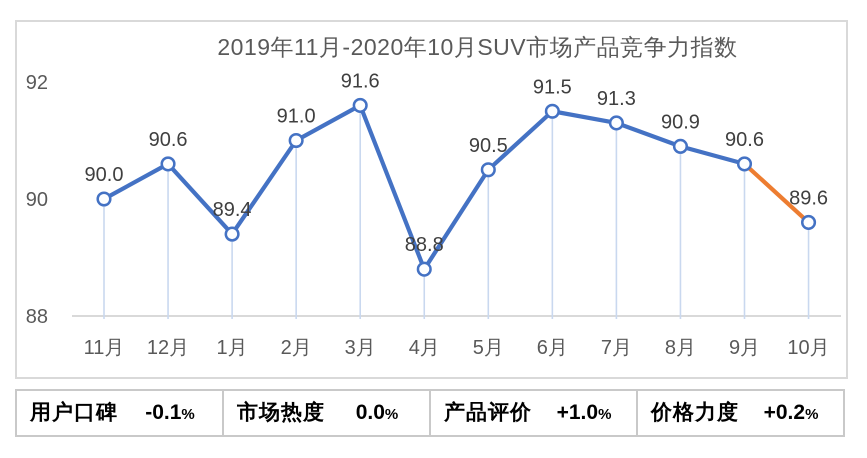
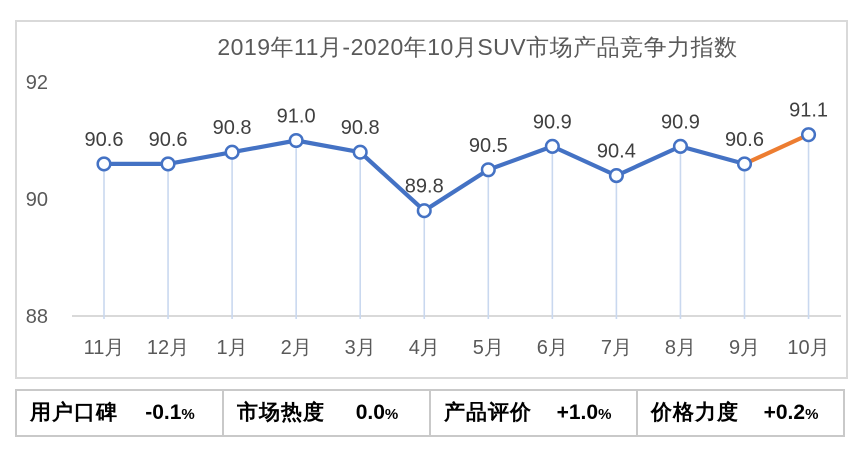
11月: 90.0 -> 90.6
1月: 89.4 -> 90.8
3月: 91.6 -> 90.8
4月: 88.8 -> 89.8
6月: 91.5 -> 90.9
7月: 91.3 -> 90.4
10月: 89.6 -> 91.1
